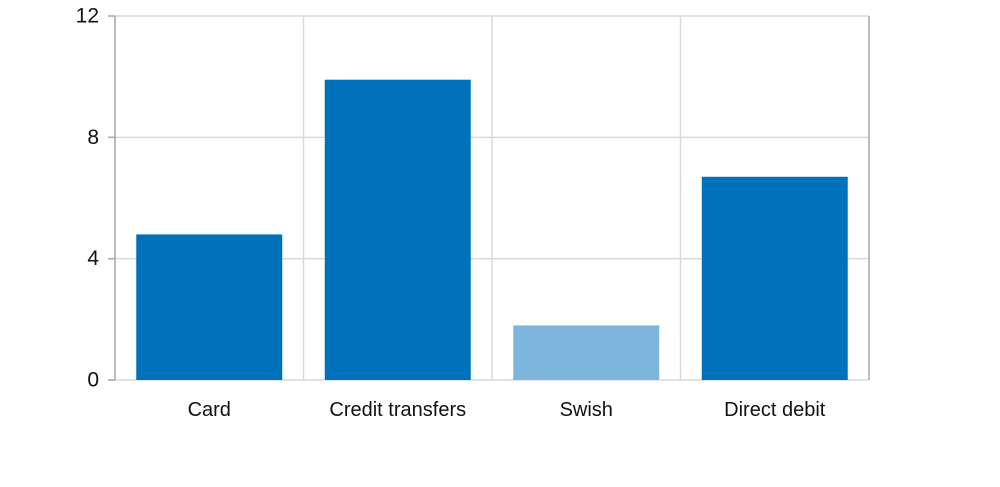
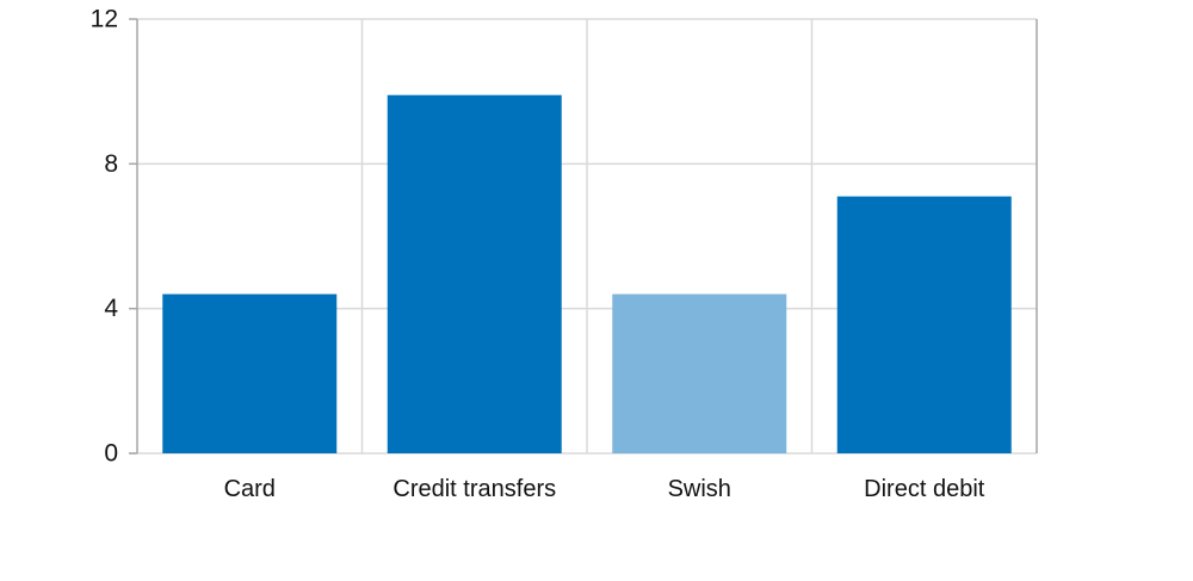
Card: 4.8 -> 4.4
Swish: 1.8 -> 4.4
Direct debit: 6.7 -> 7.1
